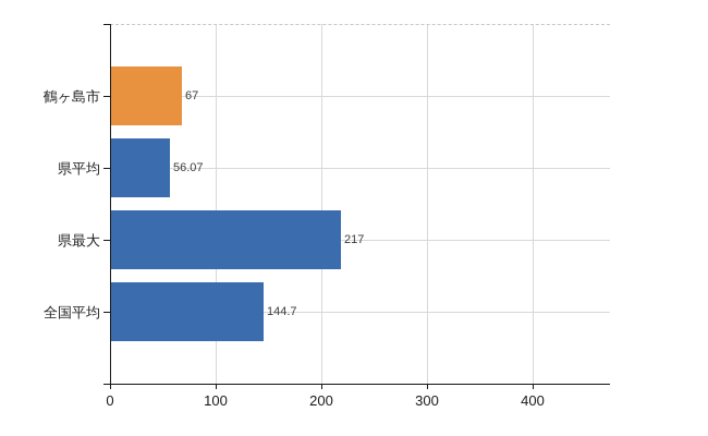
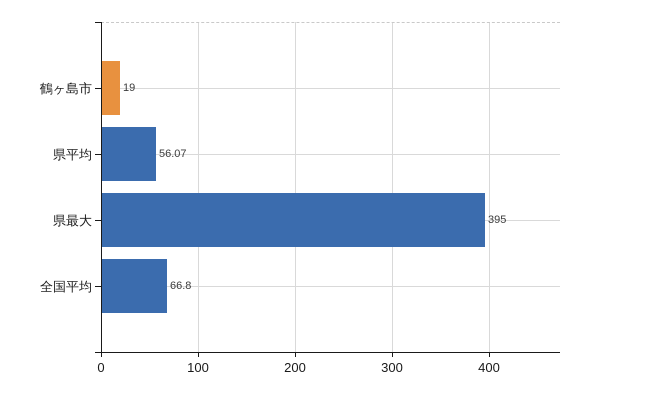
鶴ヶ島市: 67 -> 19
県最大: 217 -> 395
全国平均: 144.7 -> 66.8
